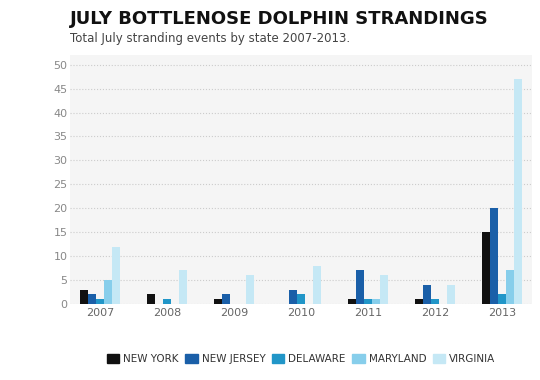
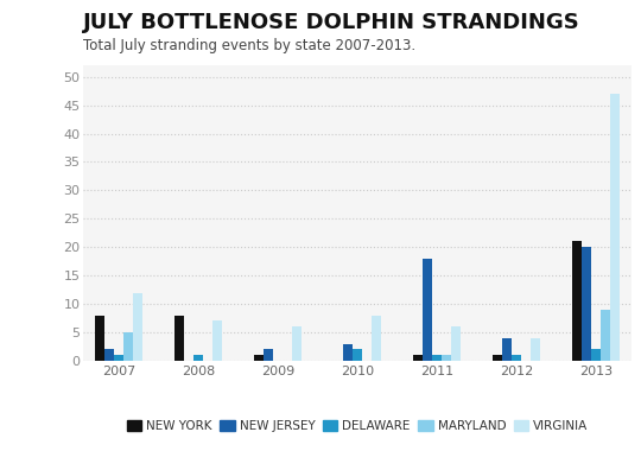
NEW YORK/2007: 3 -> 8
NEW YORK/2008: 2 -> 8
NEW JERSEY/2011: 7 -> 18
NEW YORK/2013: 15 -> 21
MARYLAND/2013: 7 -> 9
